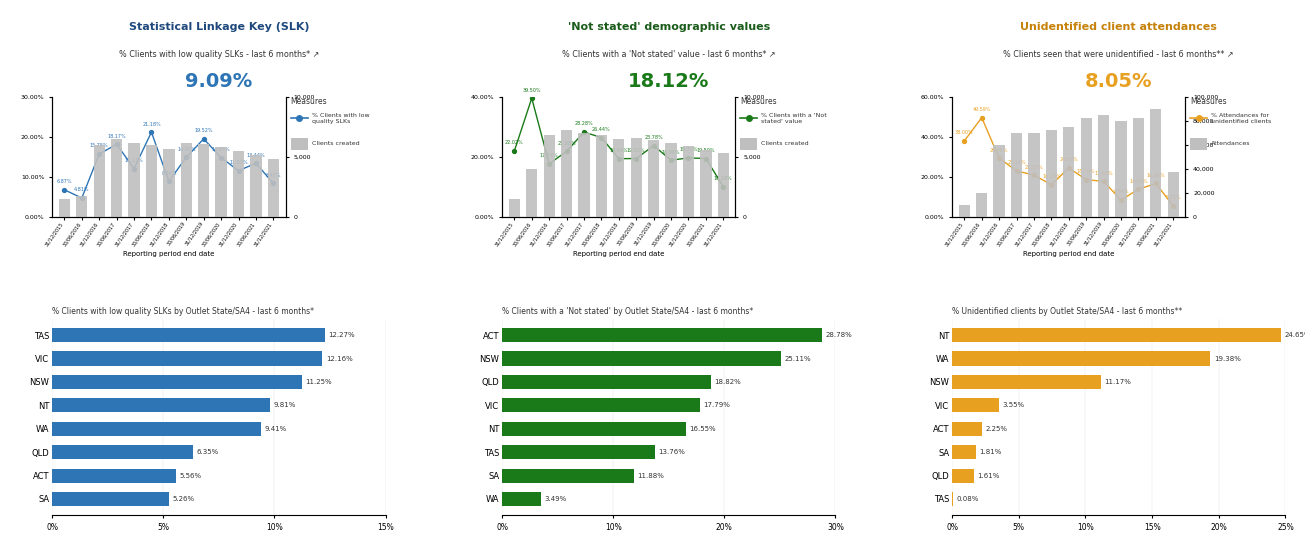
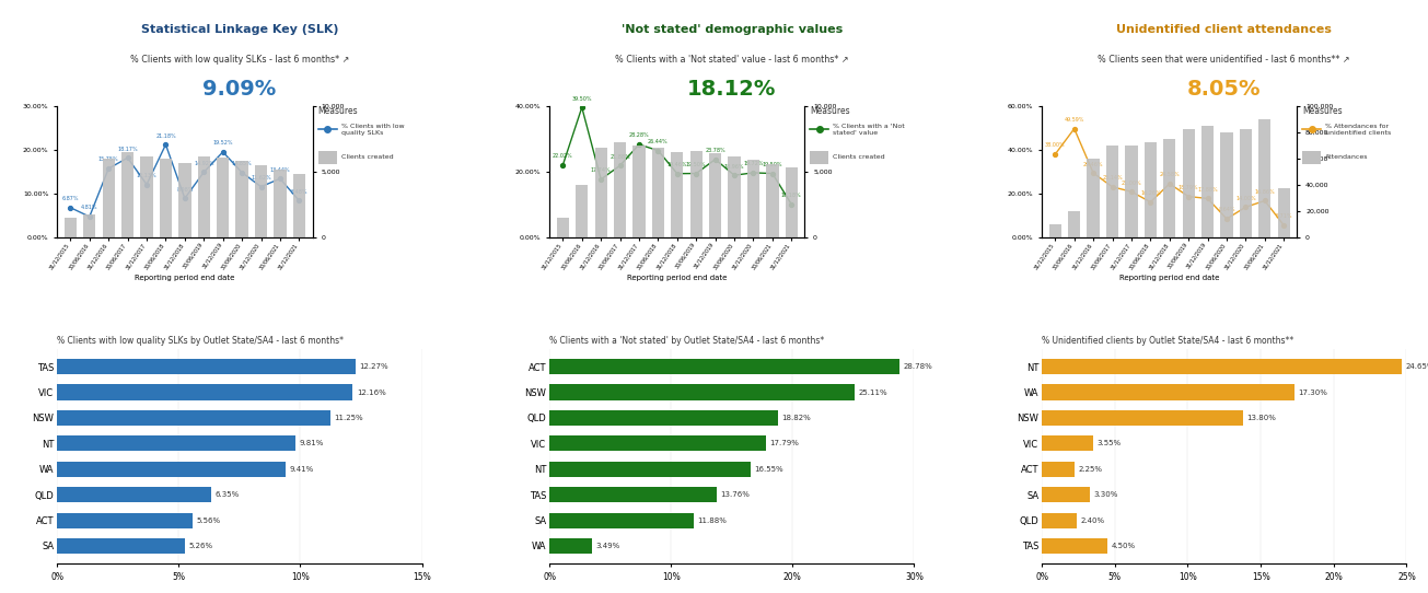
% Unidentified clients by Outlet State/SA4 - last 6 months**/WA: 19.4% -> 17.3%
% Unidentified clients by Outlet State/SA4 - last 6 months**/NSW: 11.2% -> 13.8%
% Unidentified clients by Outlet State/SA4 - last 6 months**/SA: 1.8% -> 3.3%
% Unidentified clients by Outlet State/SA4 - last 6 months**/QLD: 1.6% -> 2.4%
% Unidentified clients by Outlet State/SA4 - last 6 months**/TAS: 0.1% -> 4.5%
